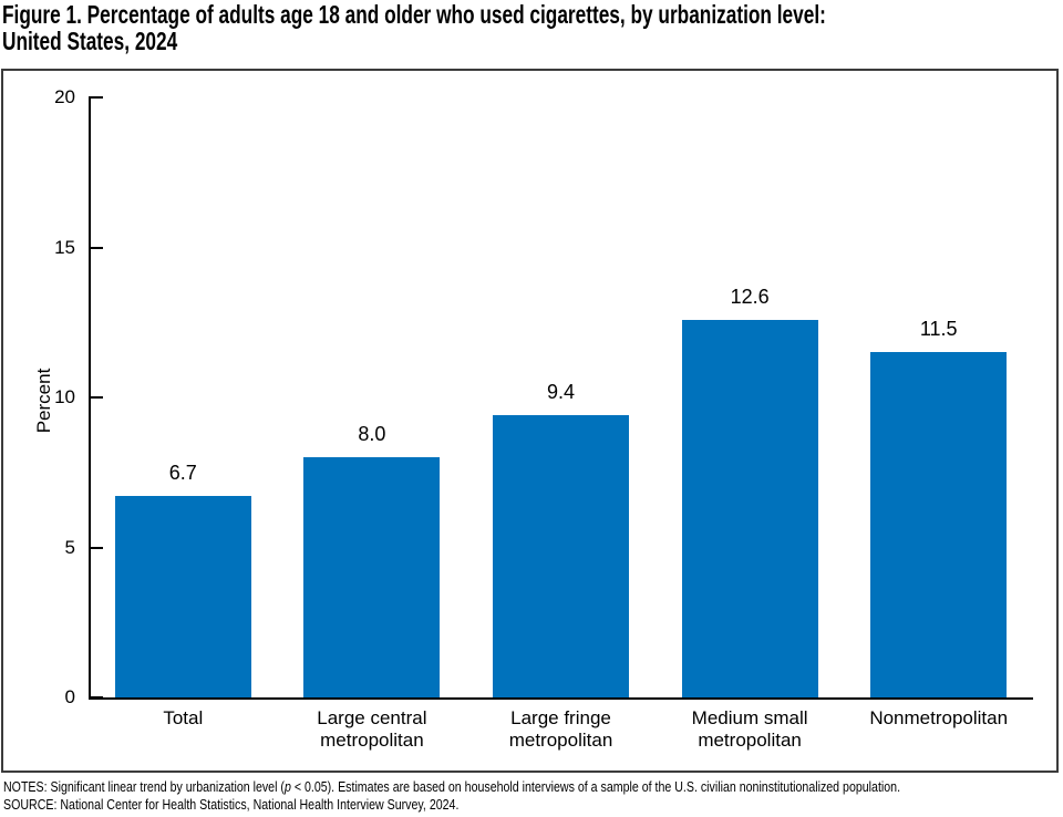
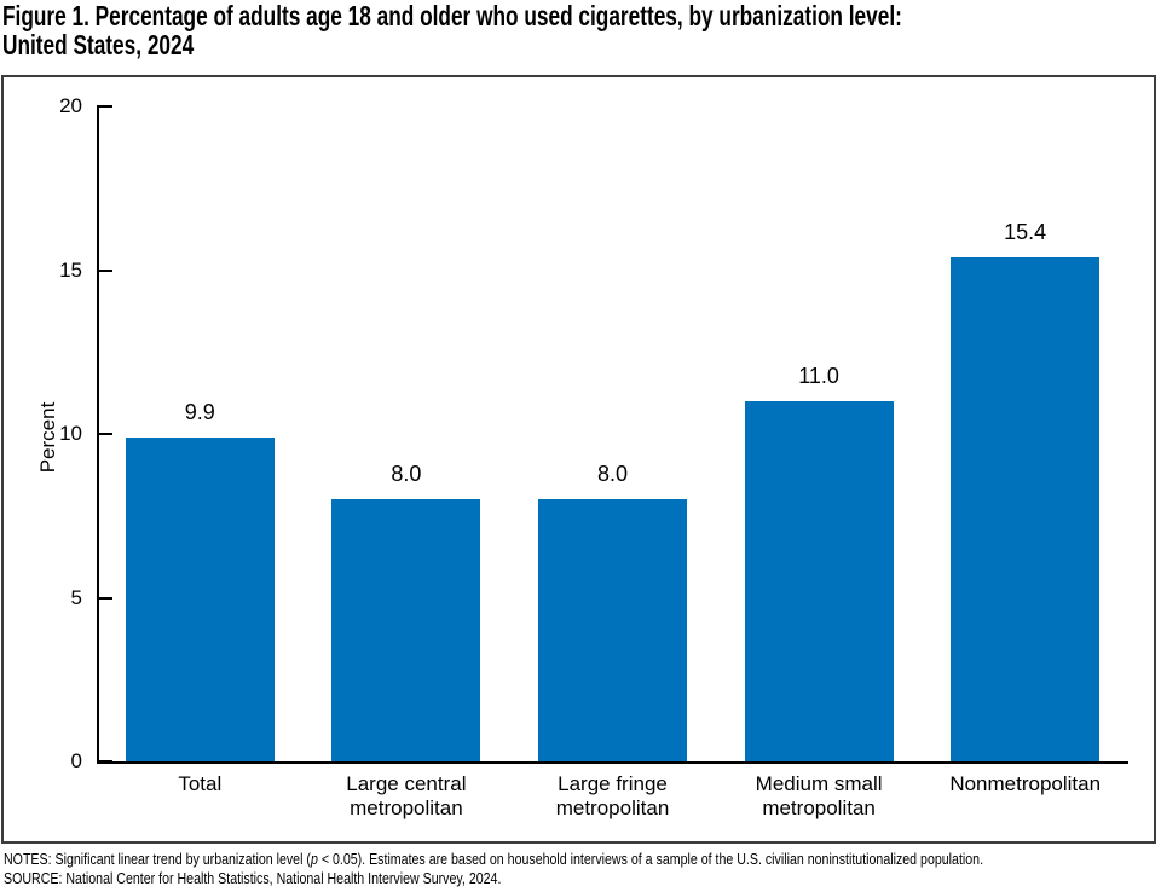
Total: 6.7 -> 9.9
Large fringe metropolitan: 9.4 -> 8.0
Medium small metropolitan: 12.6 -> 11.0
Nonmetropolitan: 11.5 -> 15.4
